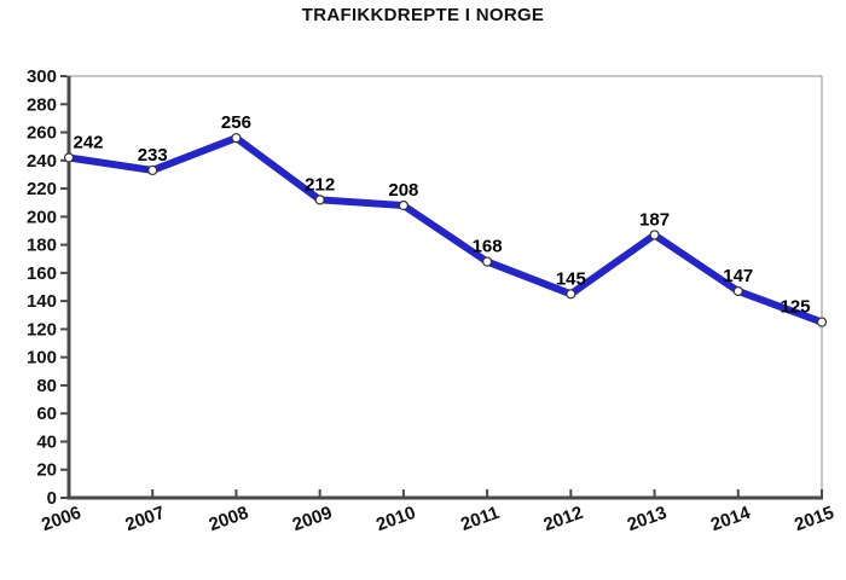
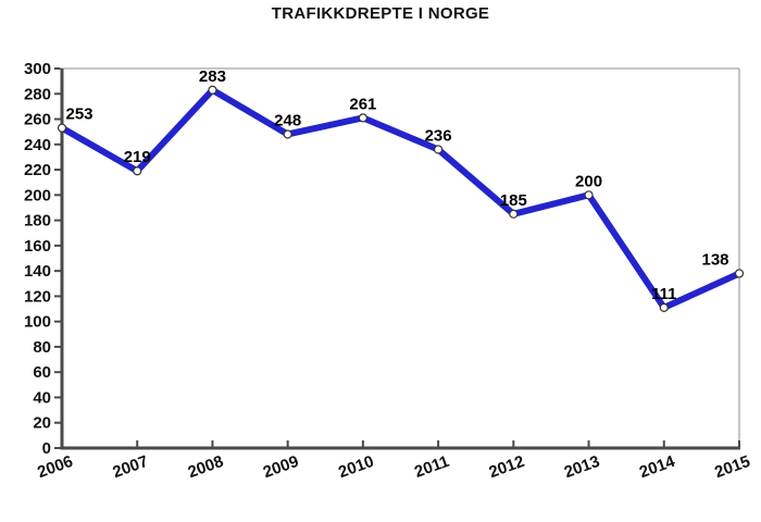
2006: 242 -> 253
2007: 233 -> 219
2008: 256 -> 283
2009: 212 -> 248
2010: 208 -> 261
2011: 168 -> 236
2012: 145 -> 185
2013: 187 -> 200
2014: 147 -> 111
2015: 125 -> 138
